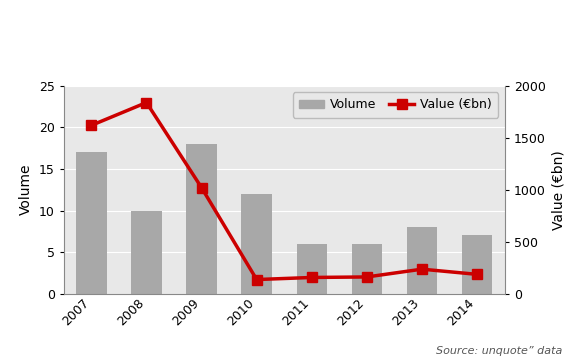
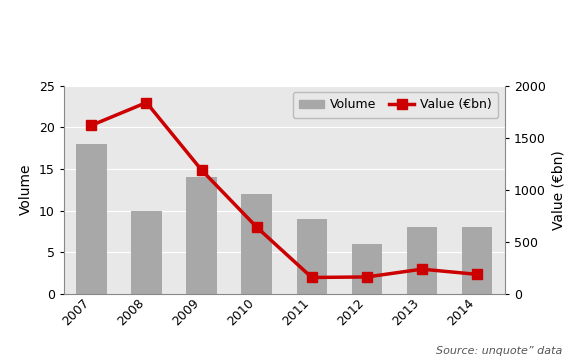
Volume/2007: 17 -> 18
Volume/2009: 18 -> 14
Value (€bn)/2009: 1020 -> 1190
Value (€bn)/2010: 140 -> 640
Volume/2011: 6 -> 9
Volume/2014: 7 -> 8
